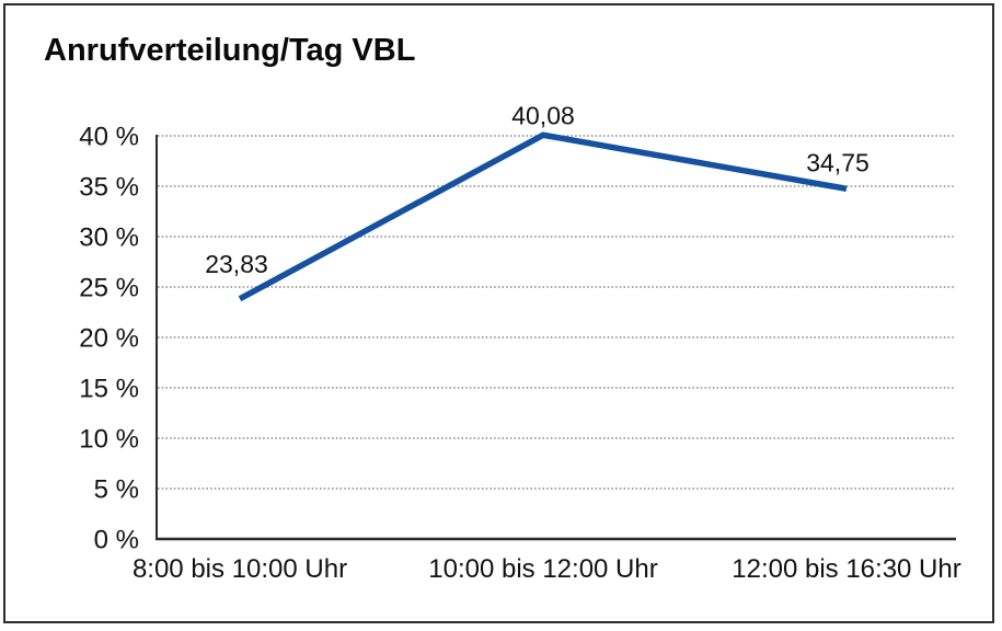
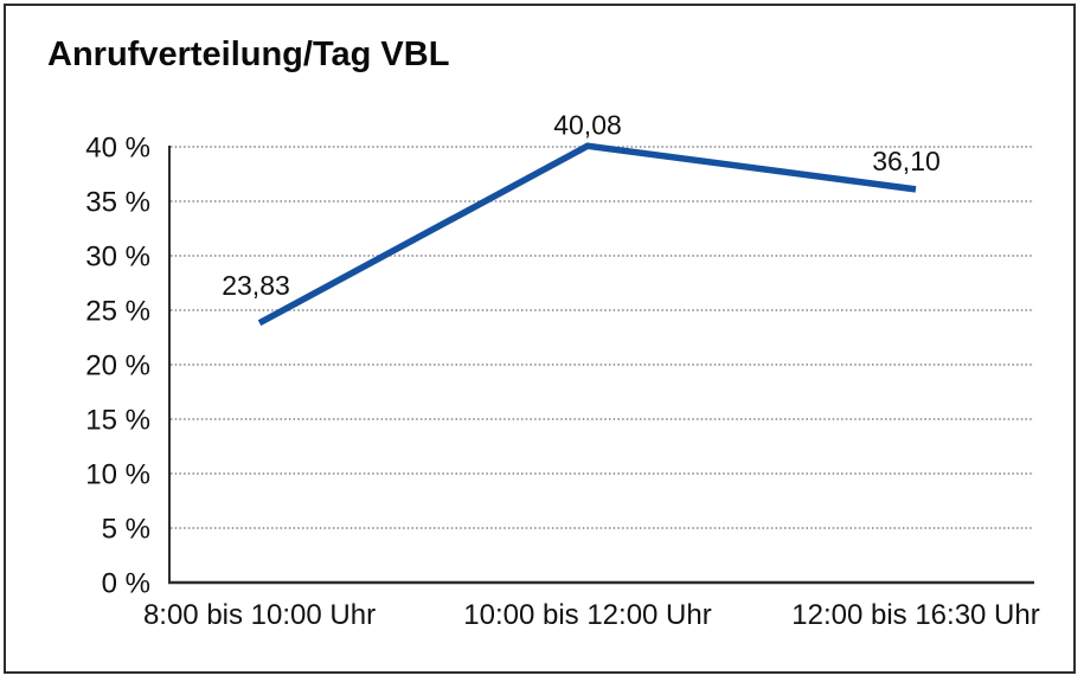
12:00 bis 16:30 Uhr: 34,75 -> 36,10
